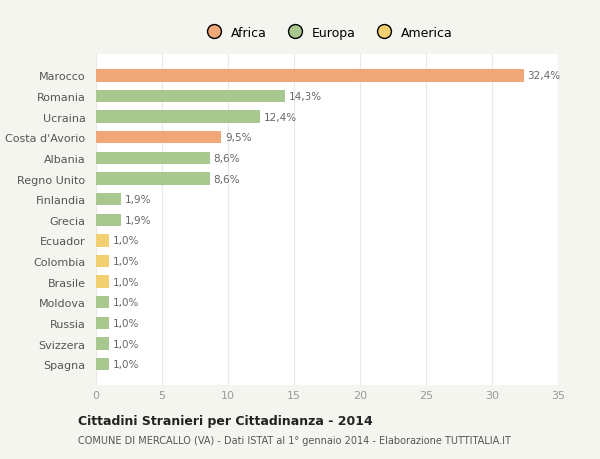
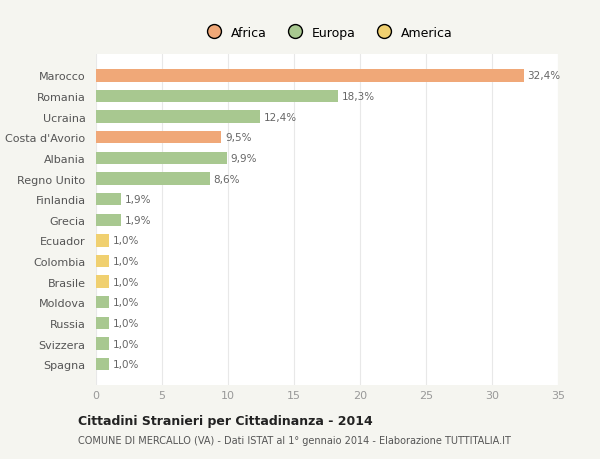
Romania: 14,3% -> 18,3%
Albania: 8,6% -> 9,9%
